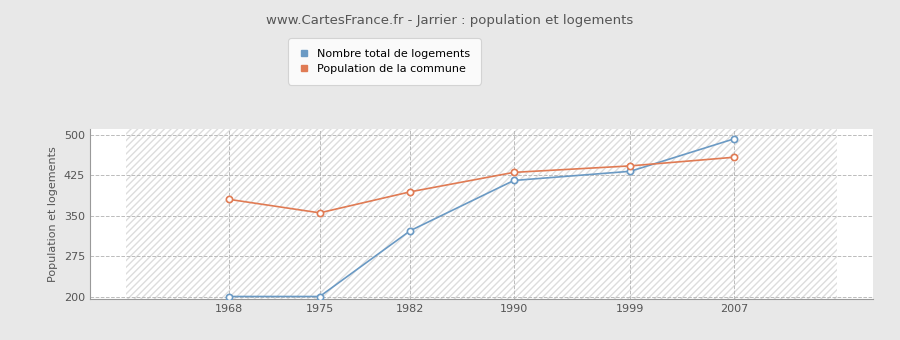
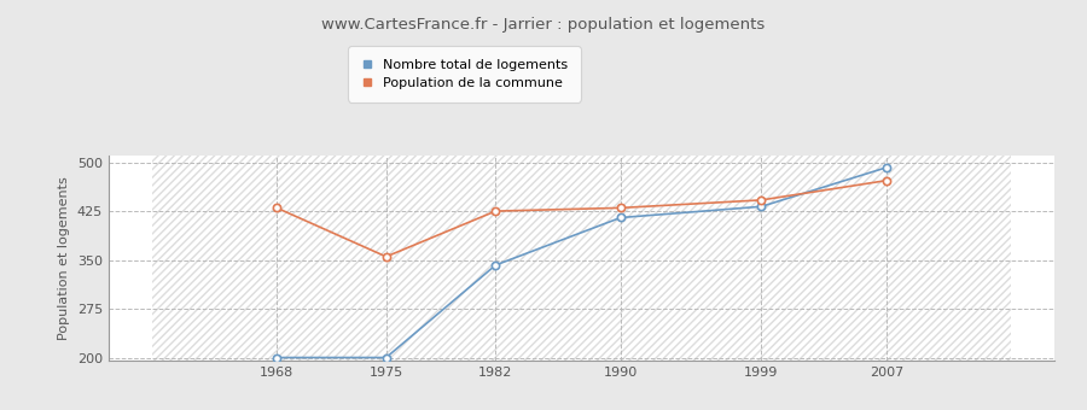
Population de la commune/1968: 380 -> 430
Nombre total de logements/1982: 322 -> 342
Population de la commune/1982: 394 -> 425
Population de la commune/2007: 458 -> 472
